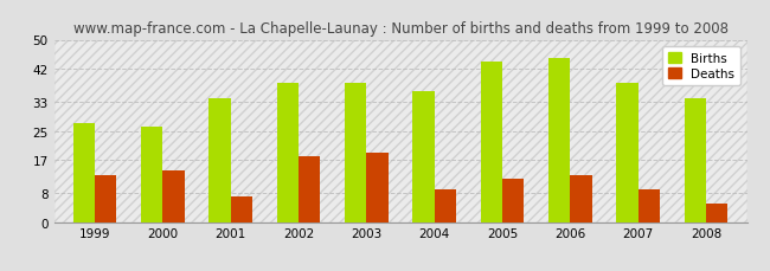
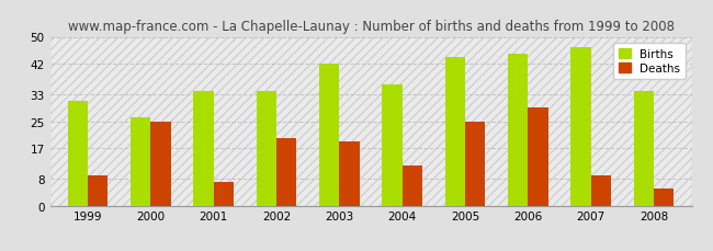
Births/1999: 27 -> 31
Deaths/1999: 13 -> 9
Deaths/2000: 14 -> 25
Births/2002: 38 -> 34
Deaths/2002: 18 -> 20
Births/2003: 38 -> 42
Deaths/2004: 9 -> 12
Deaths/2005: 12 -> 25
Deaths/2006: 13 -> 29
Births/2007: 38 -> 47
